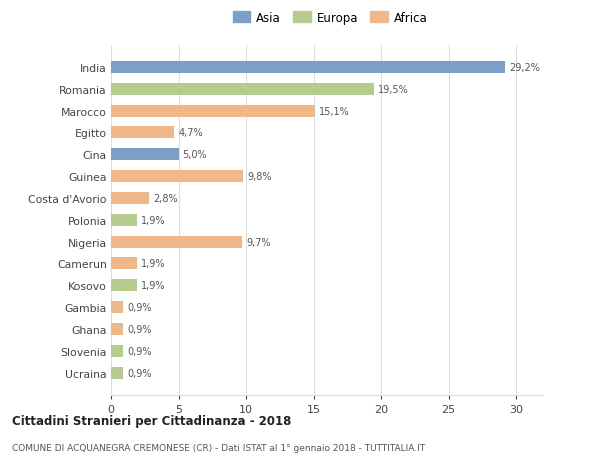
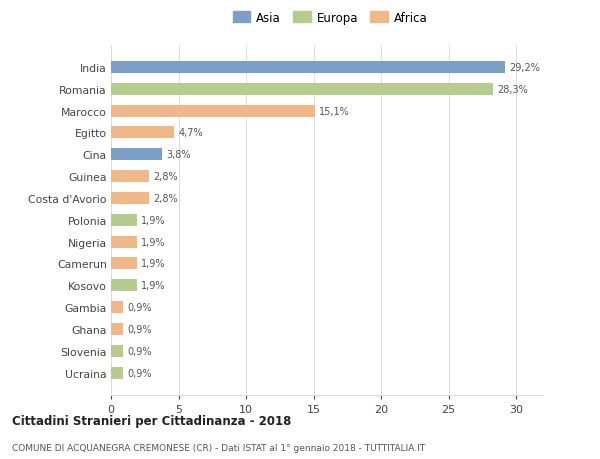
Romania: 19,5% -> 28,3%
Cina: 5,0% -> 3,8%
Guinea: 9,8% -> 2,8%
Nigeria: 9,7% -> 1,9%
